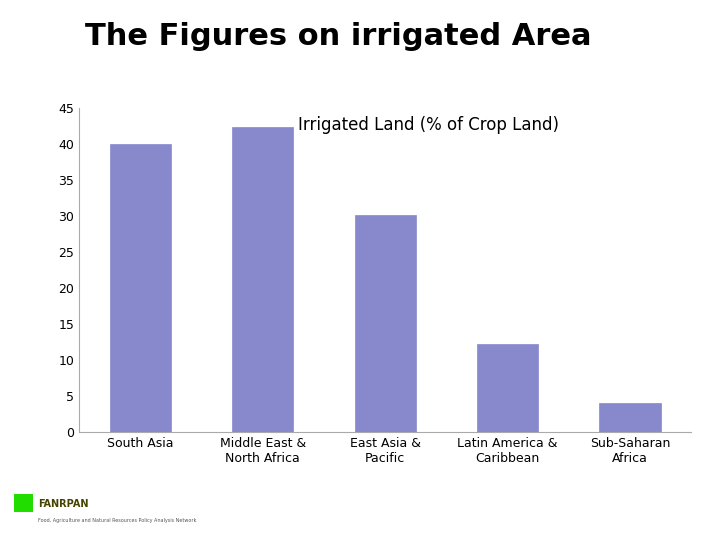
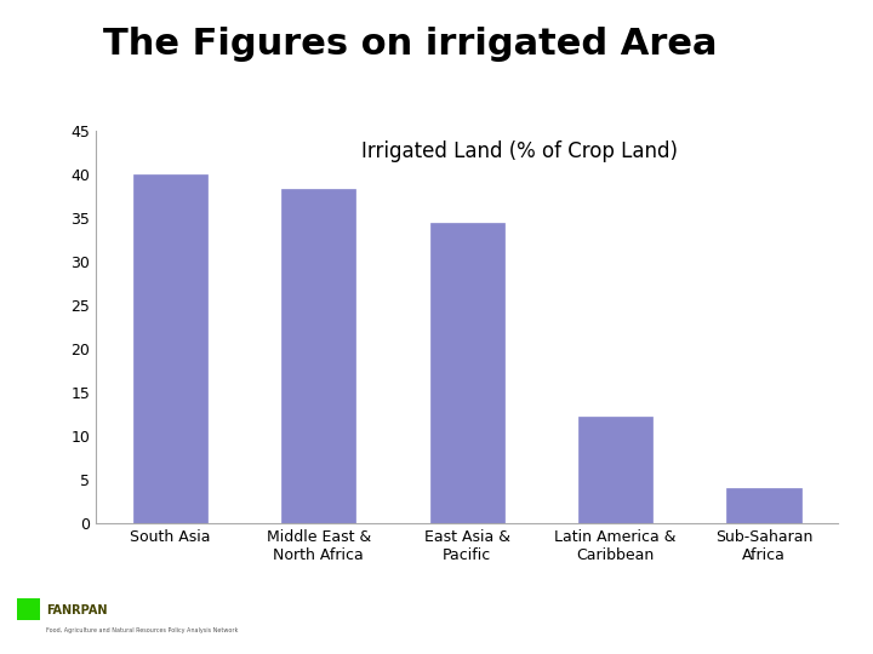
Middle East & North Africa: 42.4 -> 38.3
East Asia & Pacific: 30.2 -> 34.5
